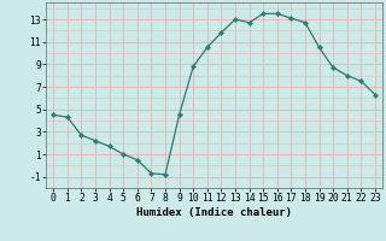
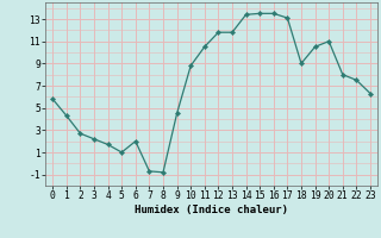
0: 4.5 -> 5.8
6: 0.5 -> 2.0
13: 13.0 -> 11.8
14: 12.7 -> 13.4
18: 12.7 -> 9.0
20: 8.7 -> 11.0
